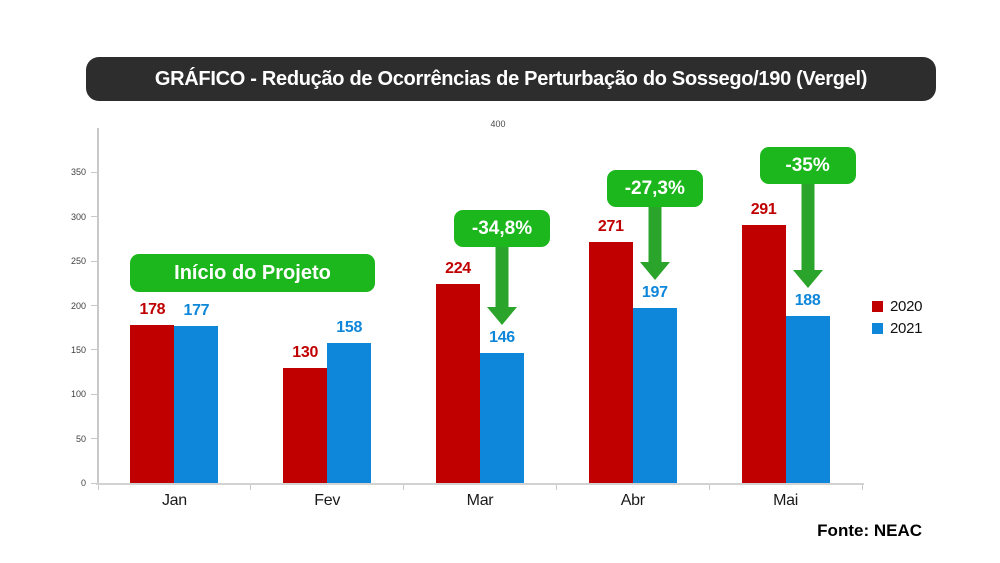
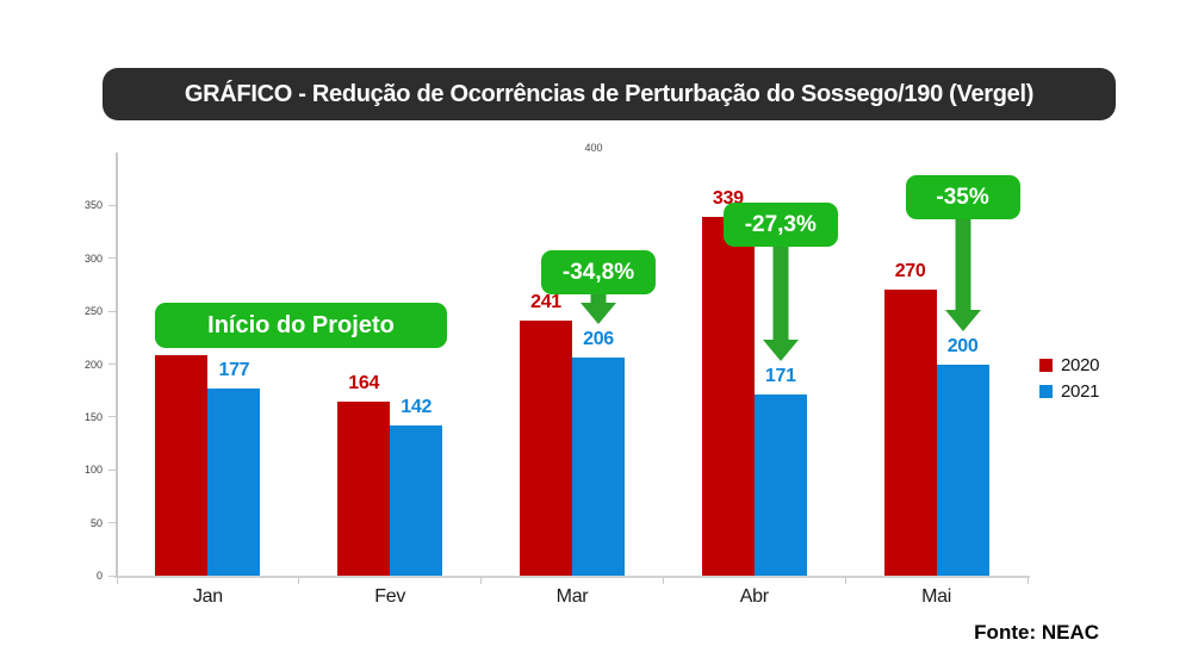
2020/Jan: 178 -> 209
2020/Fev: 130 -> 164
2021/Fev: 158 -> 142
2020/Mar: 224 -> 241
2021/Mar: 146 -> 206
2020/Abr: 271 -> 339
2021/Abr: 197 -> 171
2020/Mai: 291 -> 270
2021/Mai: 188 -> 200
